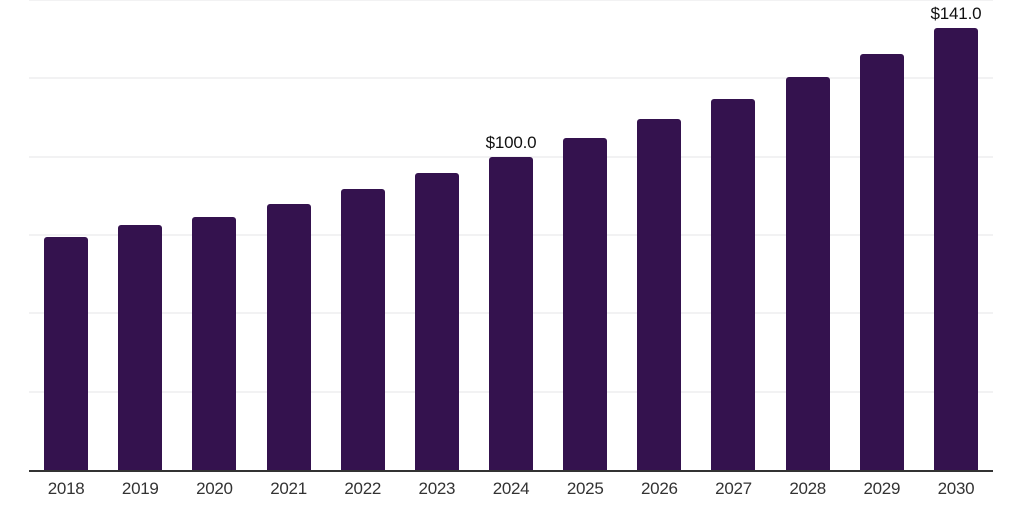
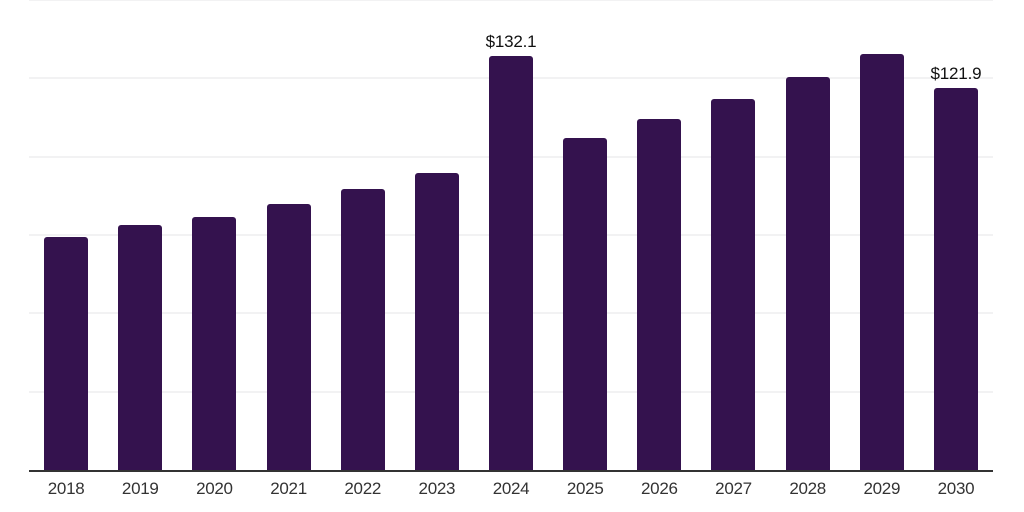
2024: $100.0 -> $132.1
2030: $141.0 -> $121.9
